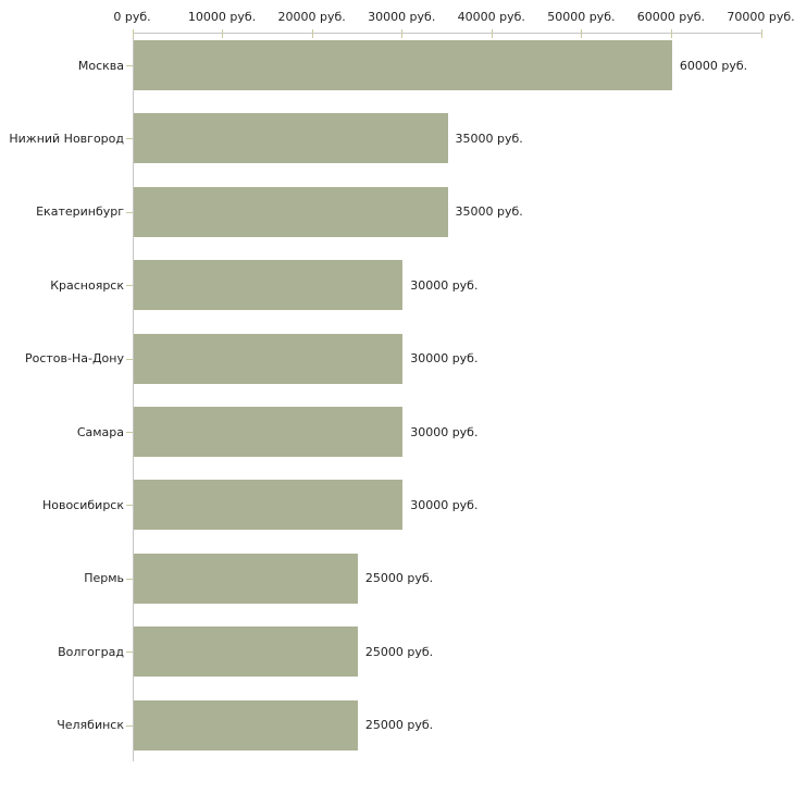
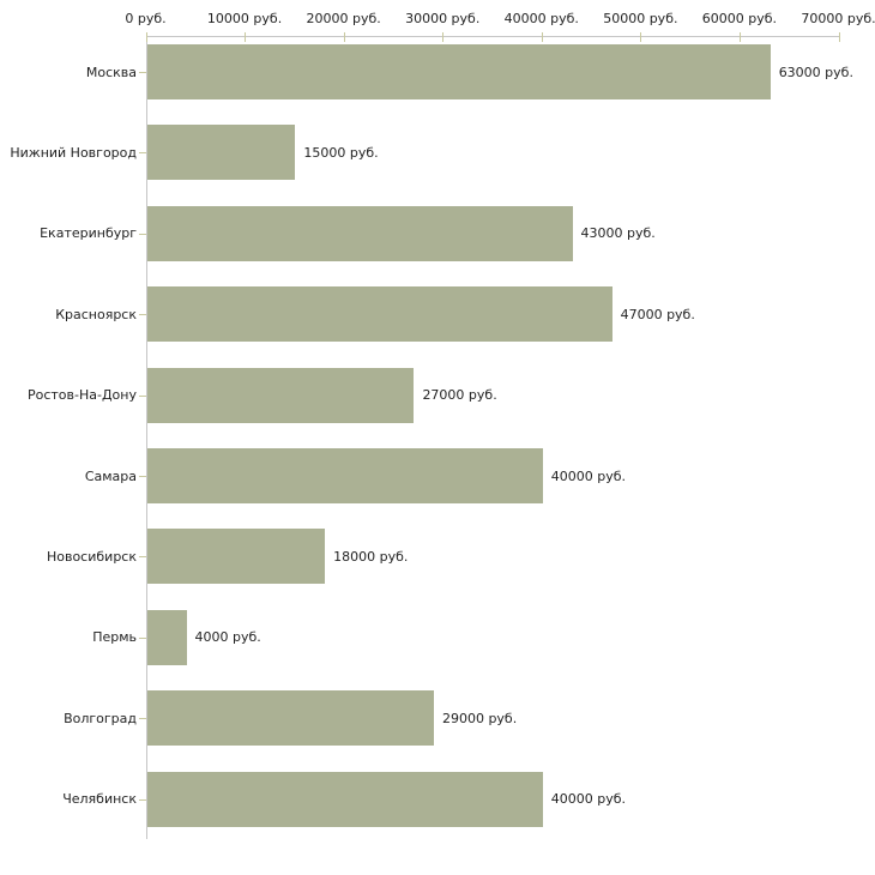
Москва: 60000 -> 63000
Нижний Новгород: 35000 -> 15000
Екатеринбург: 35000 -> 43000
Красноярск: 30000 -> 47000
Ростов-На-Дону: 30000 -> 27000
Самара: 30000 -> 40000
Новосибирск: 30000 -> 18000
Пермь: 25000 -> 4000
Волгоград: 25000 -> 29000
Челябинск: 25000 -> 40000
